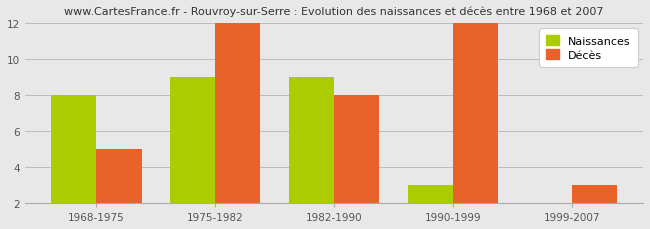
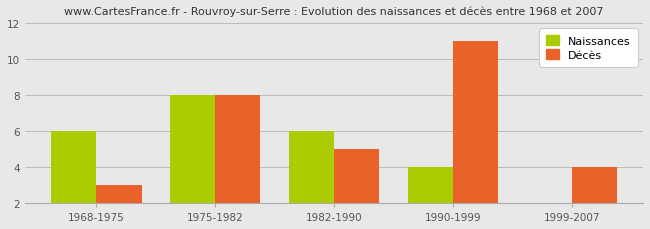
Naissances/1968-1975: 8 -> 6
Décès/1968-1975: 5 -> 3
Naissances/1975-1982: 9 -> 8
Décès/1975-1982: 12 -> 8
Naissances/1982-1990: 9 -> 6
Décès/1982-1990: 8 -> 5
Naissances/1990-1999: 3 -> 4
Décès/1990-1999: 12 -> 11
Décès/1999-2007: 3 -> 4
